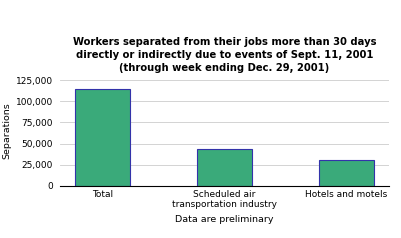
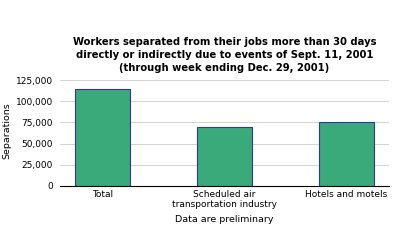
Scheduled air transportation industry: 44,000 -> 70,000
Hotels and motels: 31,000 -> 76,000
